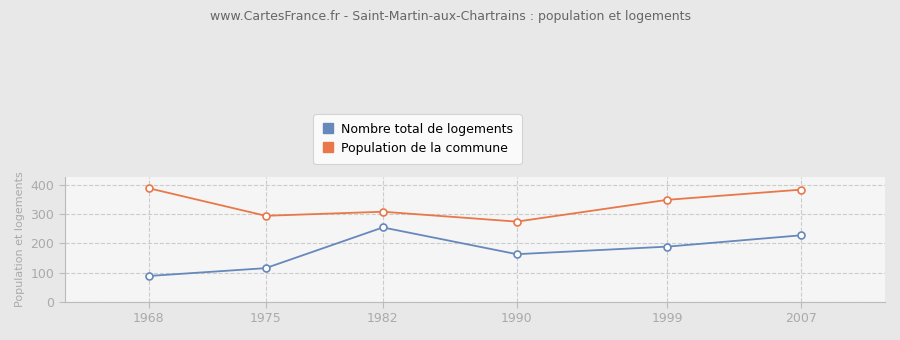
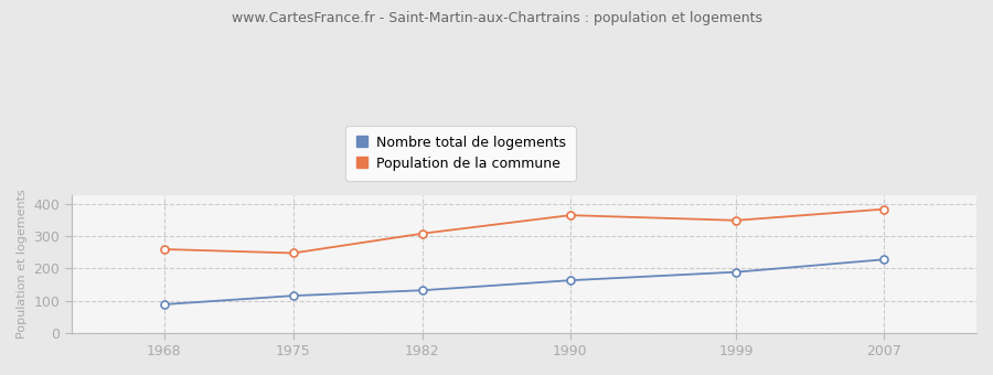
Population de la commune/1968: 390 -> 260
Population de la commune/1975: 295 -> 248
Nombre total de logements/1982: 255 -> 132
Population de la commune/1990: 275 -> 366
